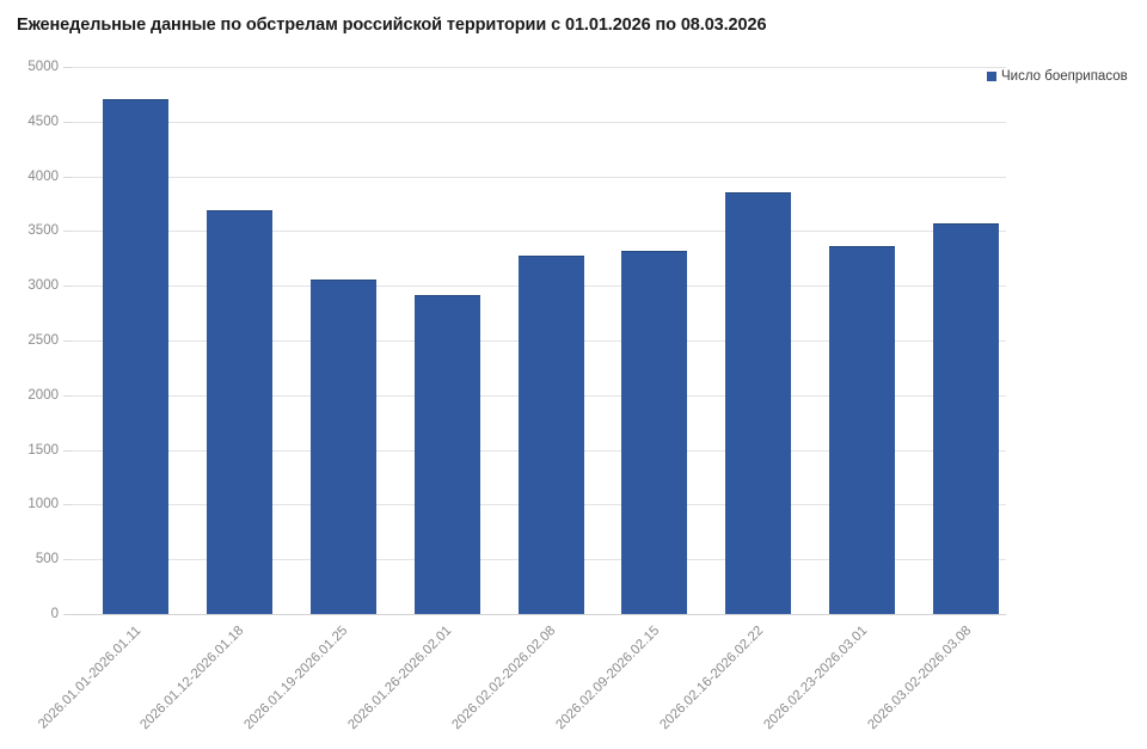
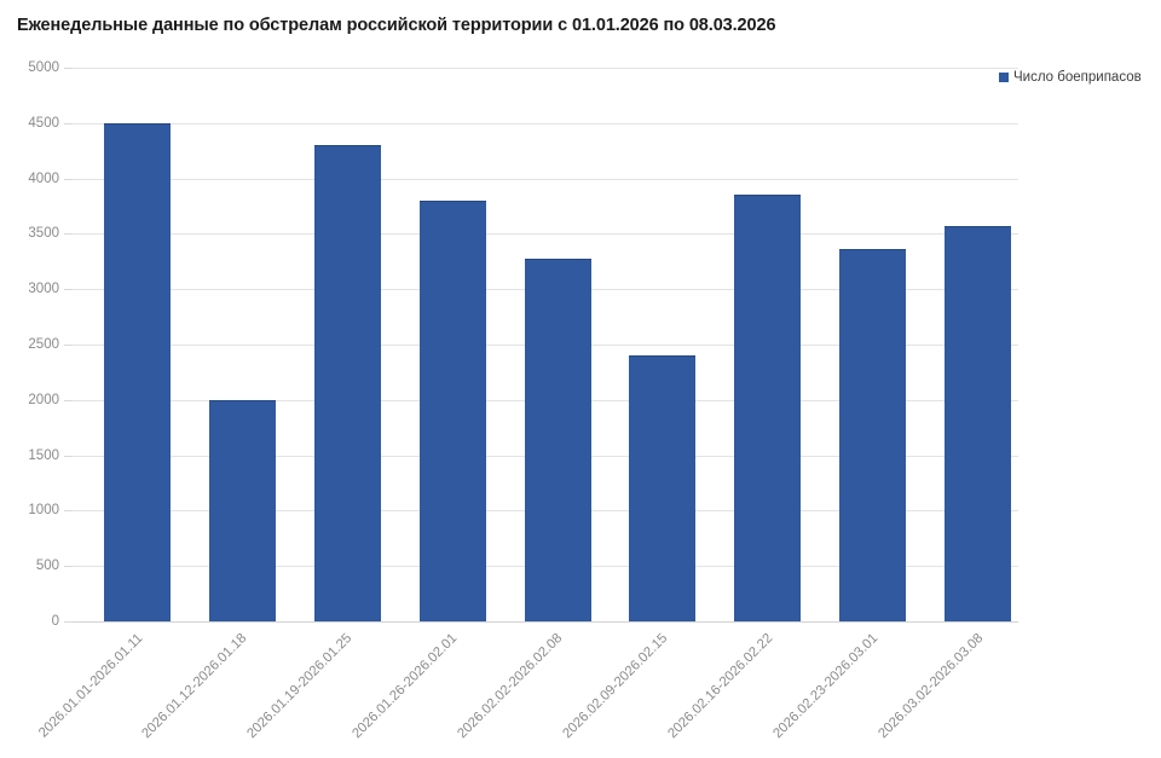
2026.01.01-2026.01.11: 4700 -> 4500
2026.01.12-2026.01.18: 3700 -> 2000
2026.01.19-2026.01.25: 3100 -> 4300
2026.01.26-2026.02.01: 2900 -> 3800
2026.02.09-2026.02.15: 3300 -> 2400
